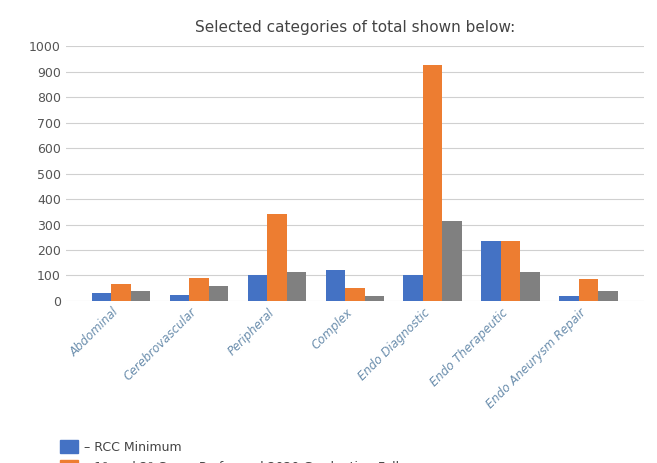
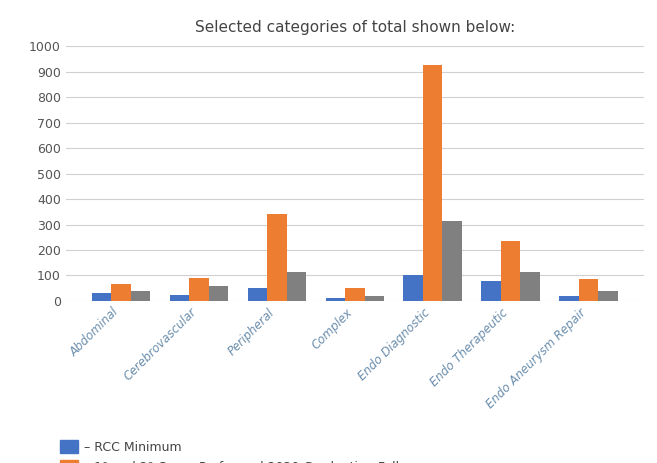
– RCC Minimum/Peripheral: 100 -> 50
– RCC Minimum/Complex: 120 -> 10
– RCC Minimum/Endo Therapeutic: 235 -> 80
